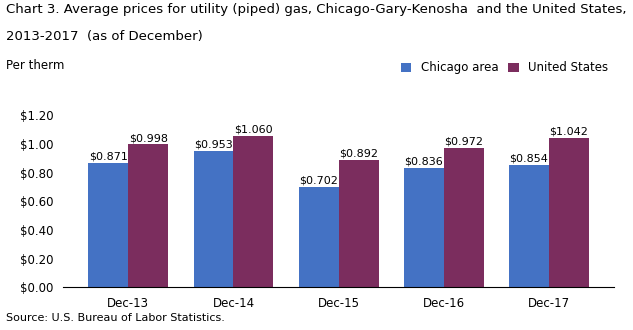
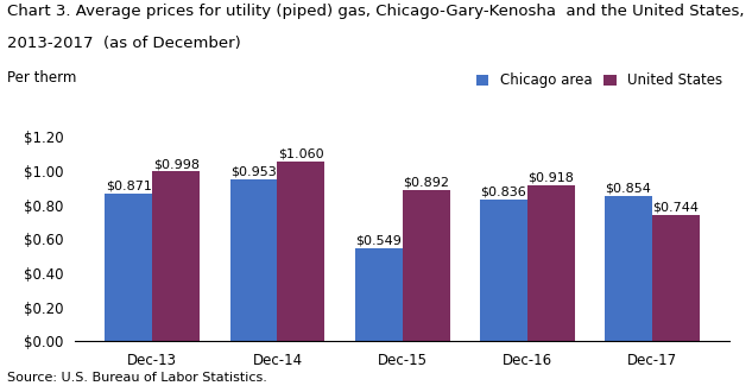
Chicago area/Dec-15: $0.702 -> $0.549
United States/Dec-16: $0.972 -> $0.918
United States/Dec-17: $1.042 -> $0.744
